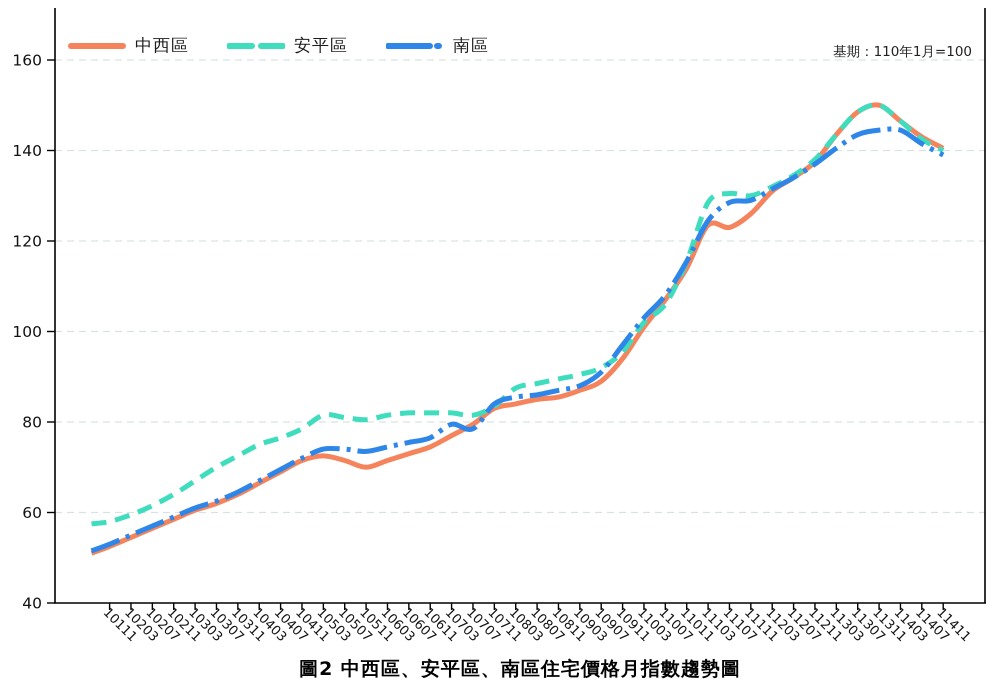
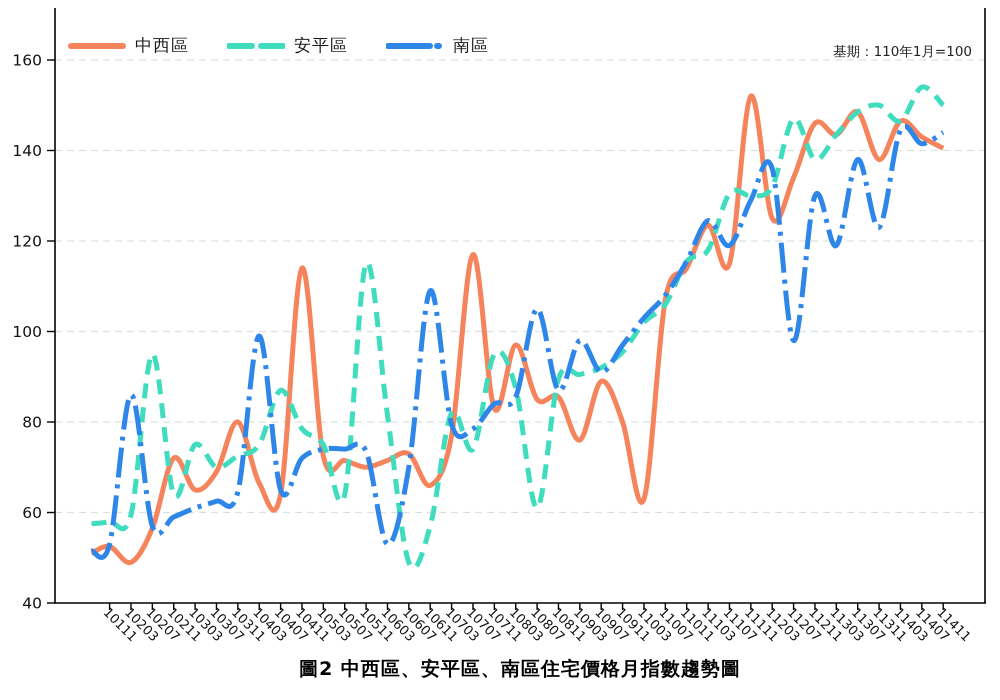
中西區/10203: 54 -> 49
南區/10203: 55 -> 86
安平區/10207: 62 -> 95
中西區/10211: 58 -> 72
中西區/10303: 60 -> 65
安平區/10303: 67 -> 75
中西區/10307: 62 -> 69
中西區/10311: 64 -> 80
南區/10403: 67 -> 99
中西區/10407: 69 -> 64
安平區/10407: 76 -> 87
南區/10407: 70 -> 65
中西區/10411: 72 -> 114
安平區/10503: 82 -> 75
安平區/10507: 81 -> 64
安平區/10511: 80 -> 115
南區/10603: 74 -> 53
安平區/10607: 82 -> 49
南區/10607: 76 -> 70
中西區/10611: 74 -> 66
安平區/10611: 82 -> 57
南區/10611: 76 -> 109
中西區/10707: 80 -> 117
安平區/10707: 82 -> 74
安平區/10711: 84 -> 95
中西區/10803: 84 -> 97
安平區/10807: 88 -> 61
南區/10807: 86 -> 105
中西區/10903: 87 -> 76
南區/10903: 88 -> 98
中西區/10911: 94 -> 80
中西區/11003: 101 -> 63
安平區/11103: 128 -> 118
中西區/11107: 123 -> 115
南區/11107: 128 -> 119
中西區/11111: 126 -> 152
中西區/11203: 131 -> 125
南區/11203: 132 -> 136
安平區/11207: 134 -> 147
南區/11207: 134 -> 98
中西區/11211: 138 -> 146
南區/11211: 137 -> 130
南區/11303: 140 -> 119
南區/11307: 144 -> 138
中西區/11311: 150 -> 138
南區/11311: 144 -> 123
安平區/11407: 142 -> 154
安平區/11411: 140 -> 150
南區/11411: 139 -> 144
